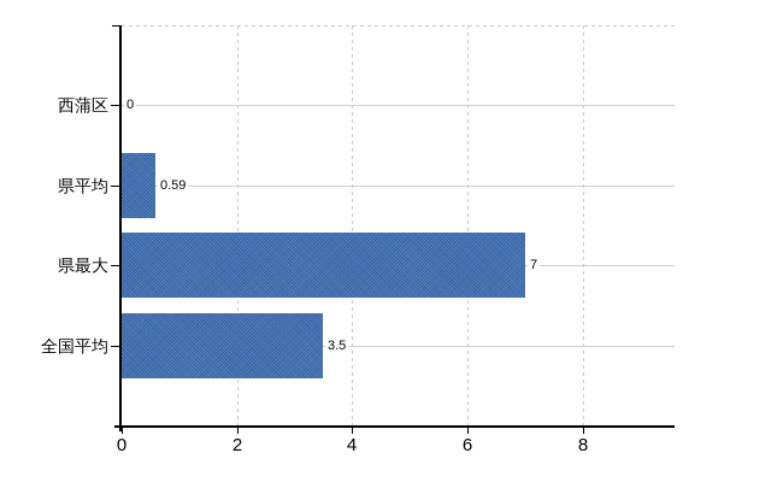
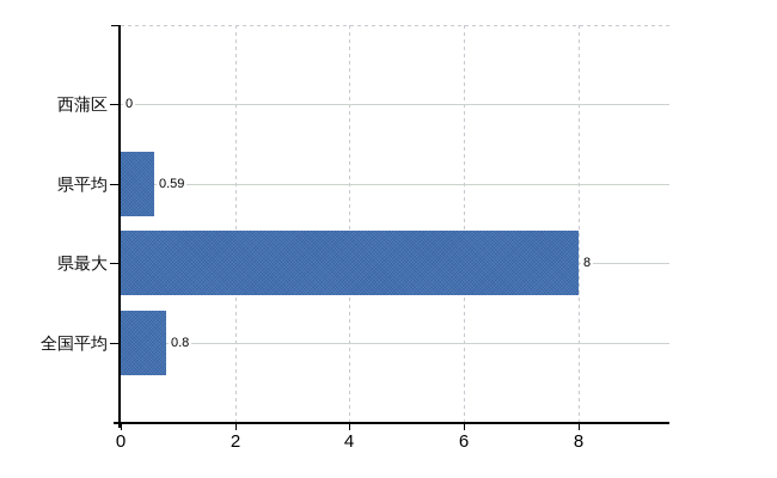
県最大: 7 -> 8
全国平均: 3.5 -> 0.8
